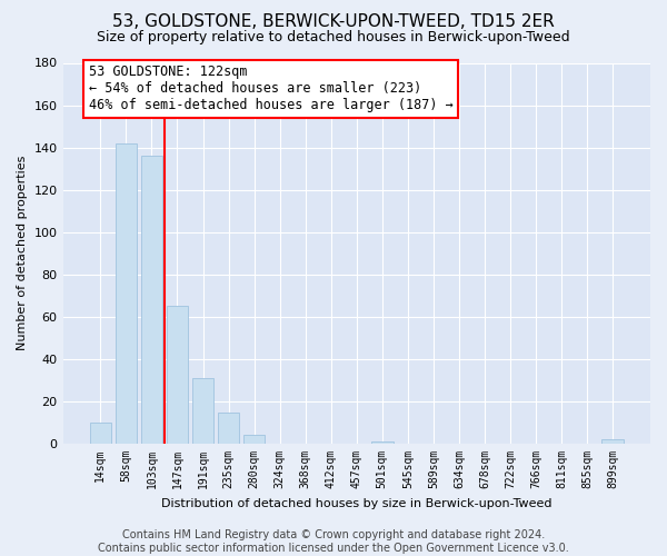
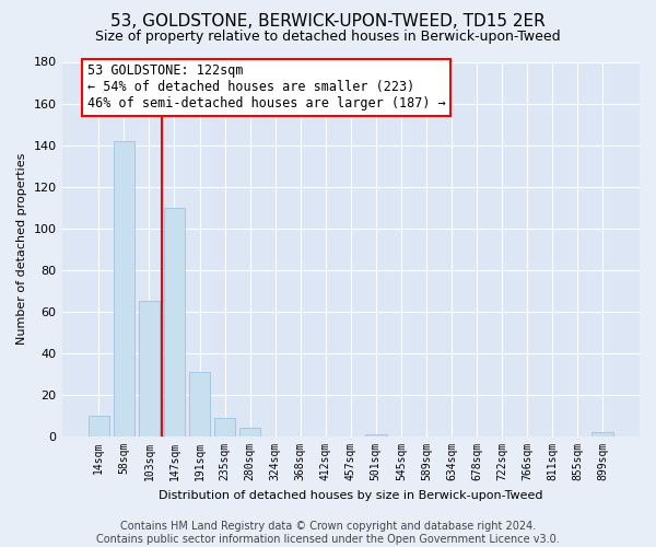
103sqm: 136 -> 65
147sqm: 65 -> 110
235sqm: 15 -> 9
